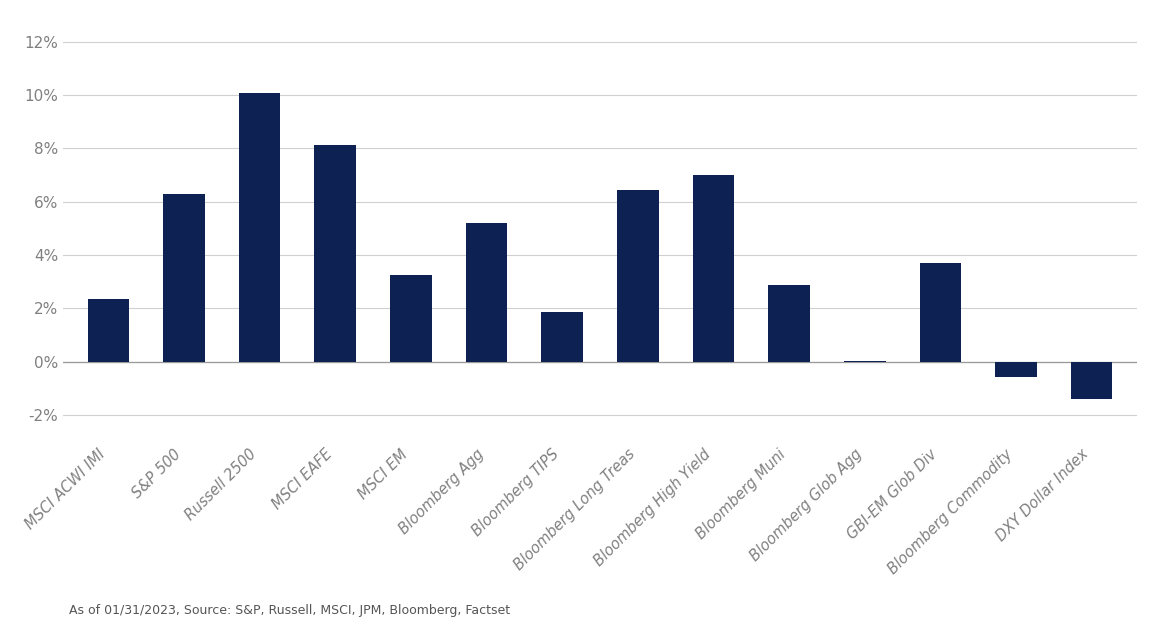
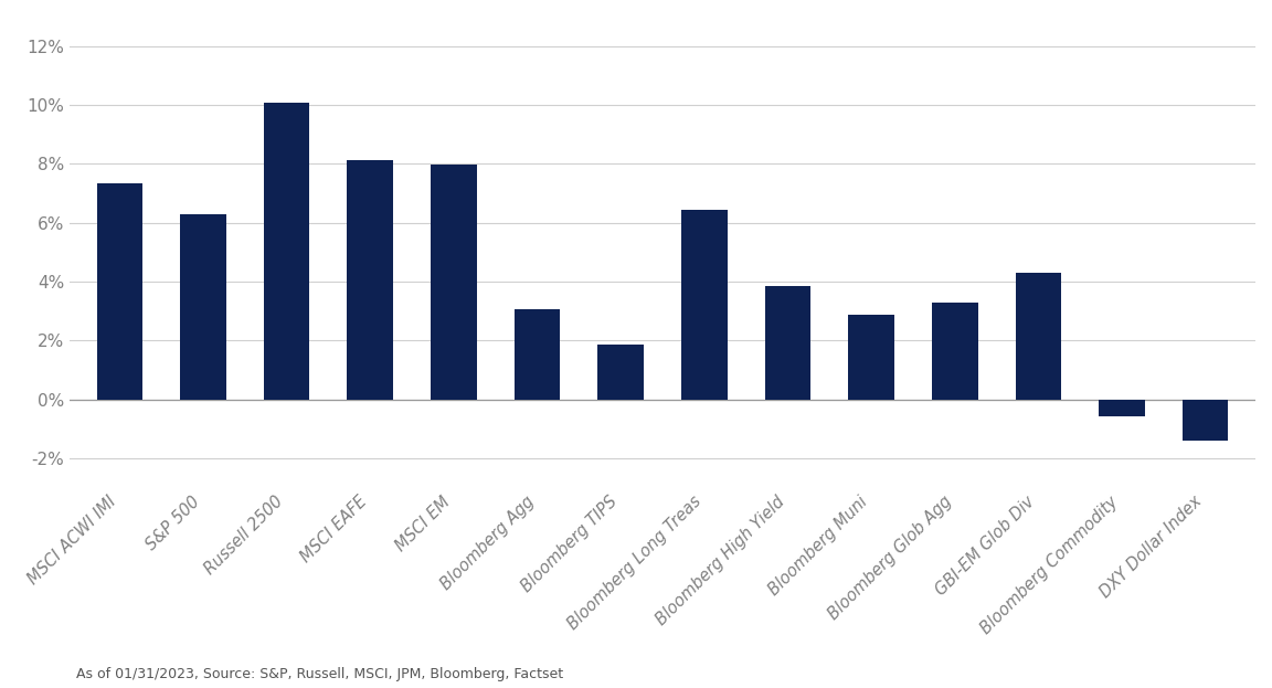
MSCI ACWI IMI: 2.35% -> 7.35%
MSCI EM: 3.25% -> 7.96%
Bloomberg Agg: 5.20% -> 3.08%
Bloomberg High Yield: 7.00% -> 3.85%
Bloomberg Glob Agg: 0.05% -> 3.30%
GBI-EM Glob Div: 3.70% -> 4.30%
